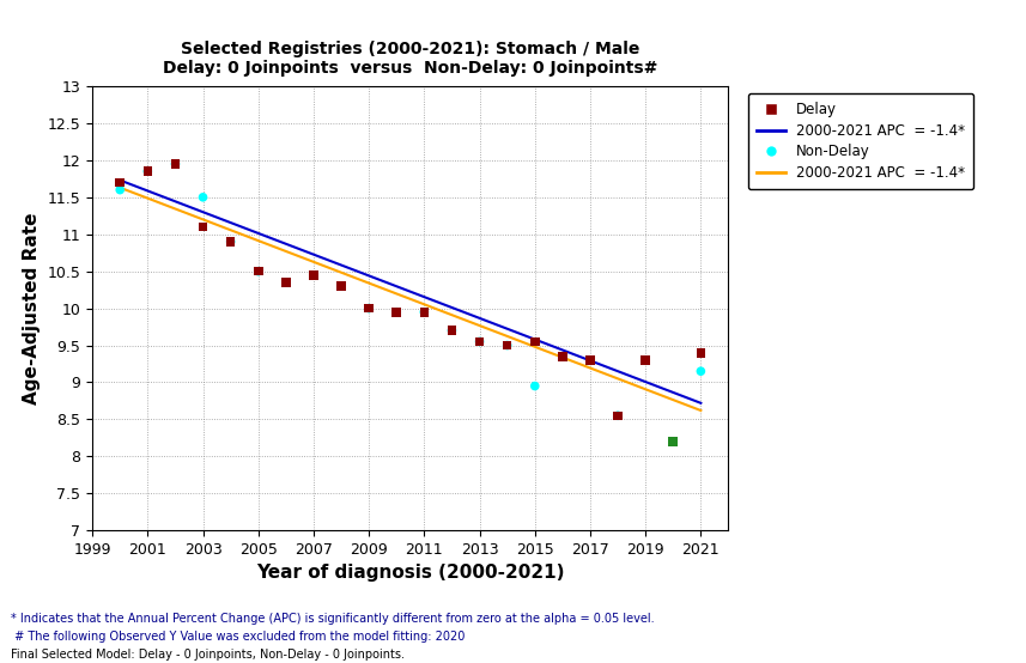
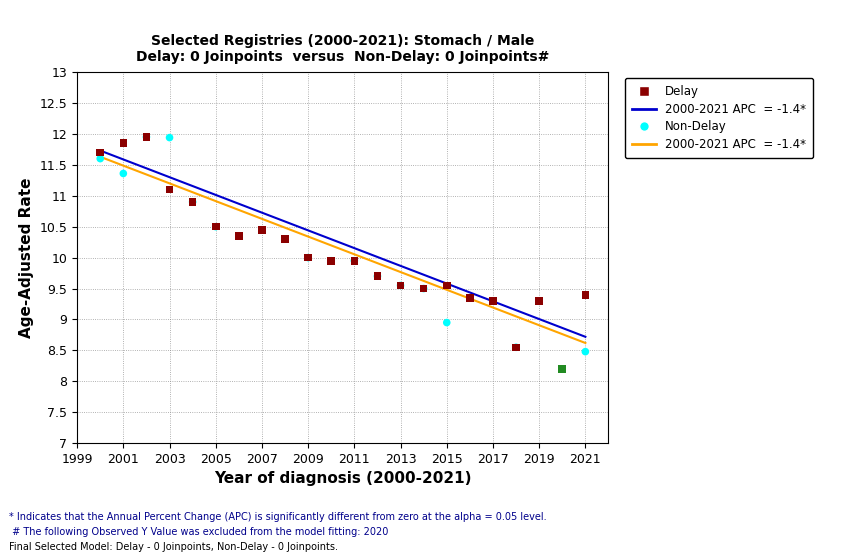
Non-Delay/2001: 11.85 -> 11.36
Non-Delay/2003: 11.50 -> 11.94
Non-Delay/2021: 9.15 -> 8.48
